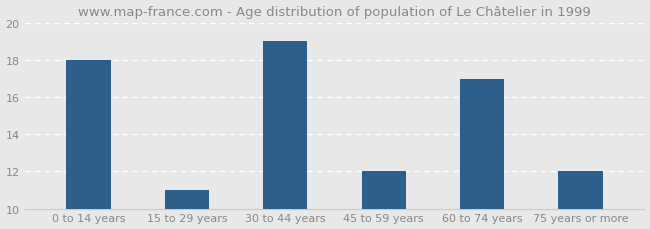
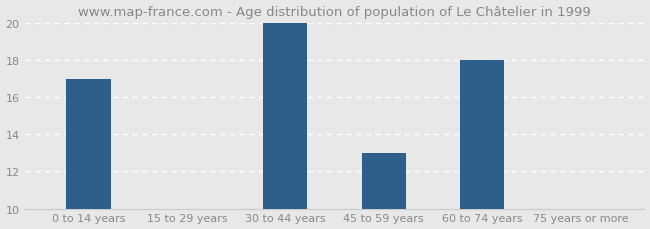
0 to 14 years: 18 -> 17
15 to 29 years: 11 -> 10
30 to 44 years: 19 -> 20
45 to 59 years: 12 -> 13
60 to 74 years: 17 -> 18
75 years or more: 12 -> 10
